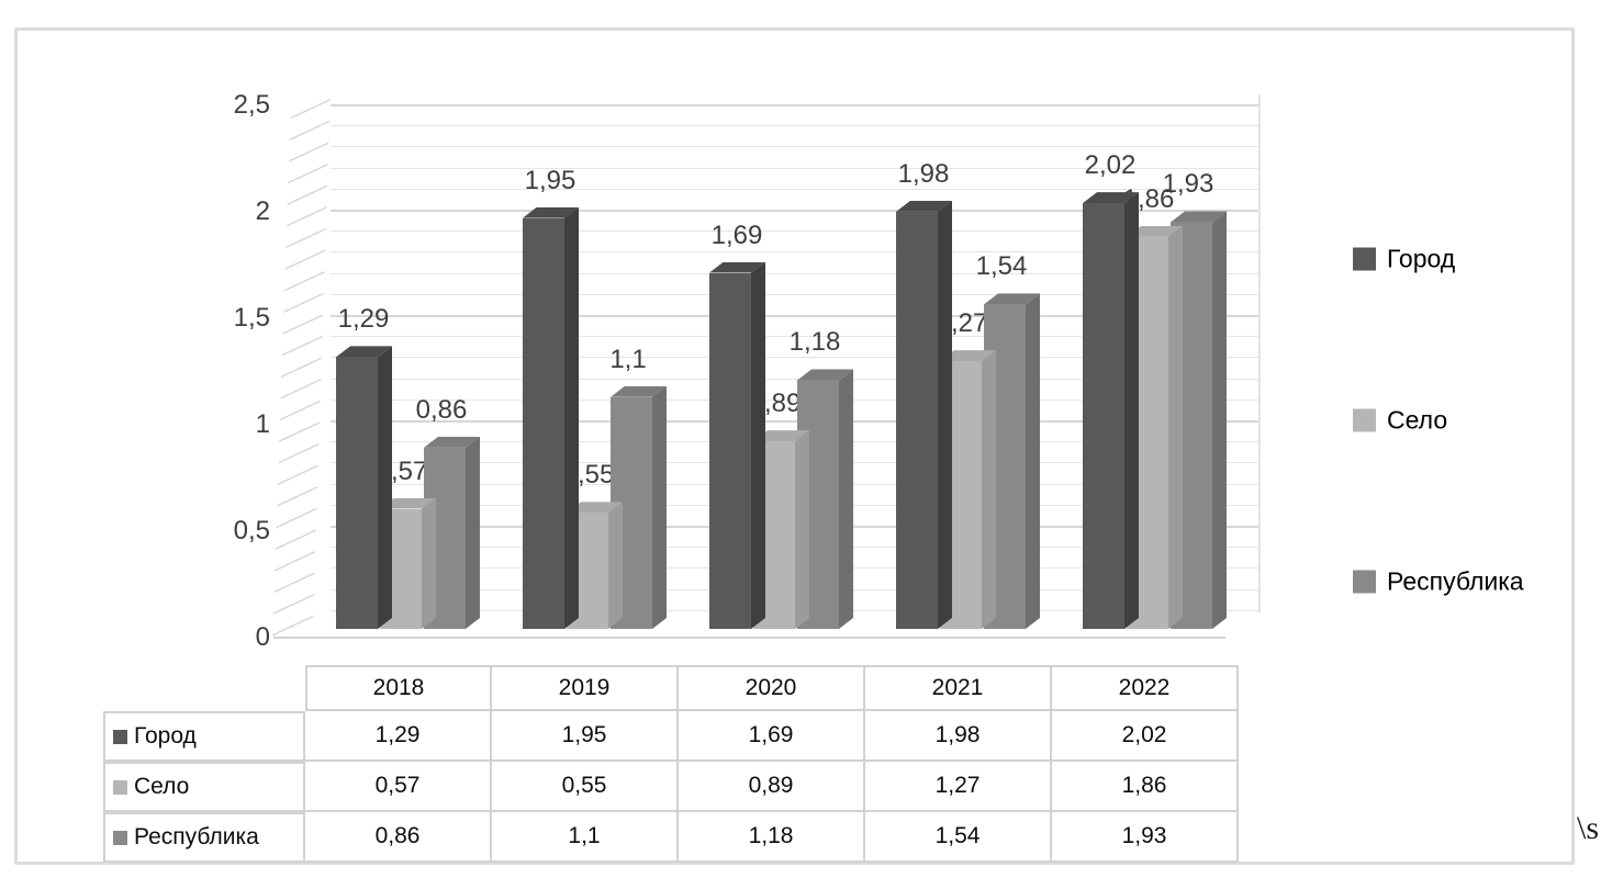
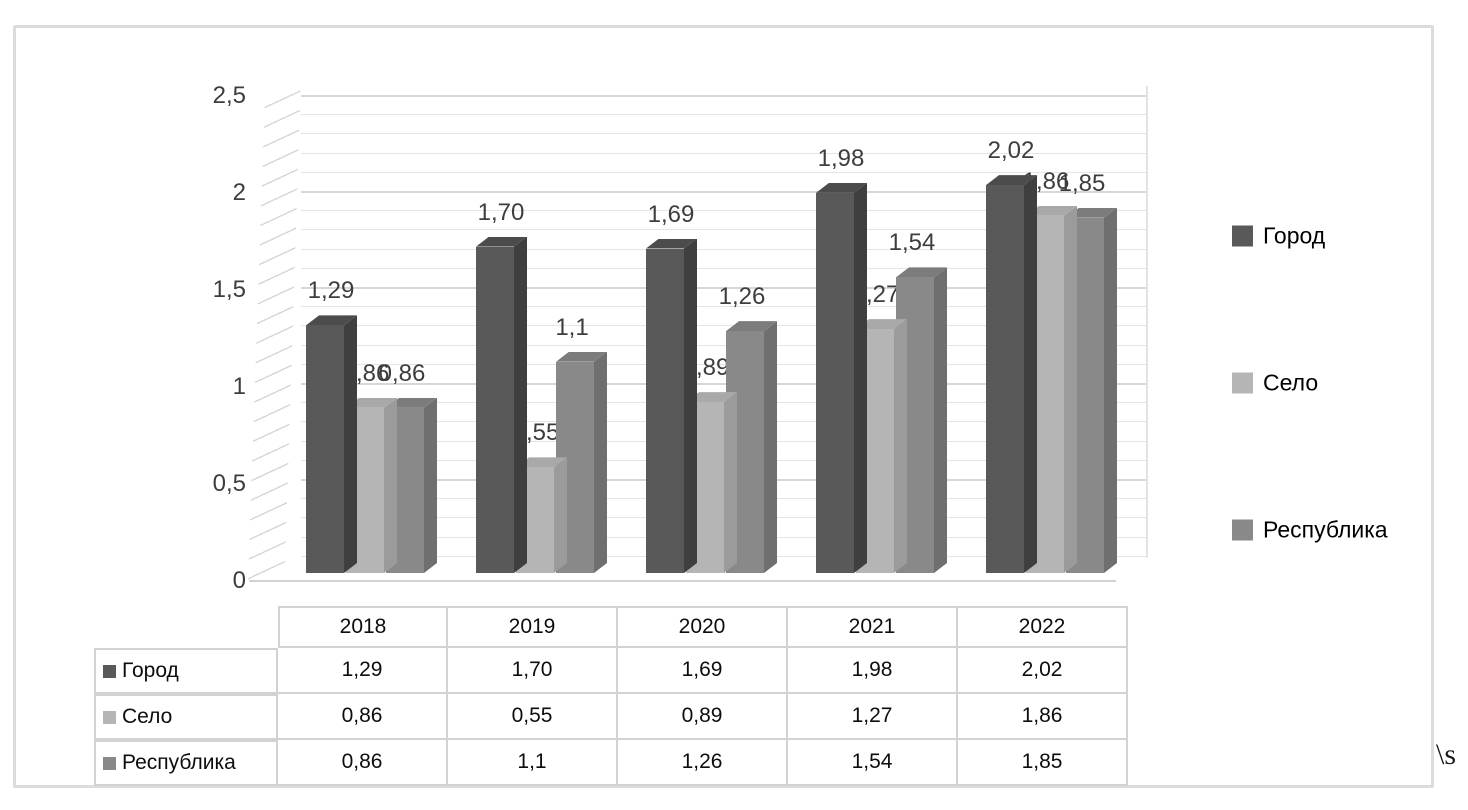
Село/2018: 0,57 -> 0,86
Город/2019: 1,95 -> 1,70
Республика/2020: 1,18 -> 1,26
Республика/2022: 1,93 -> 1,85
